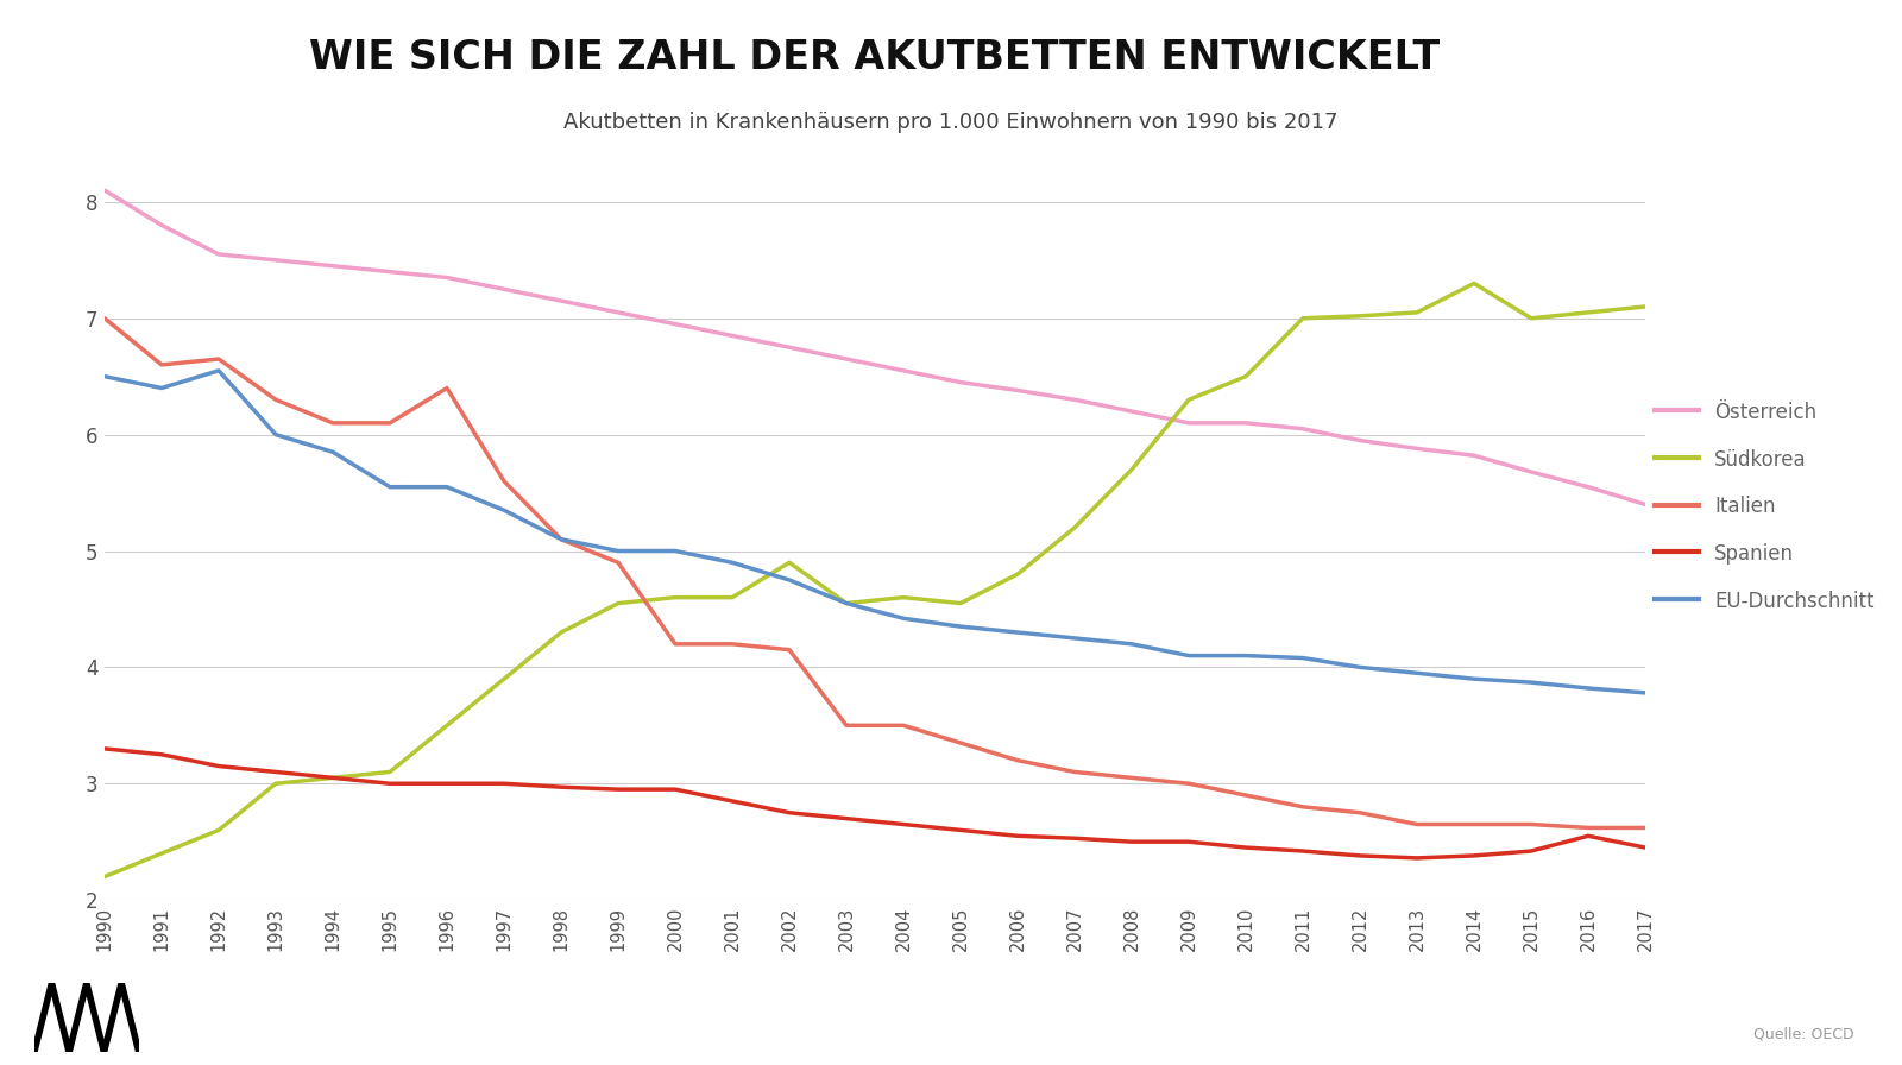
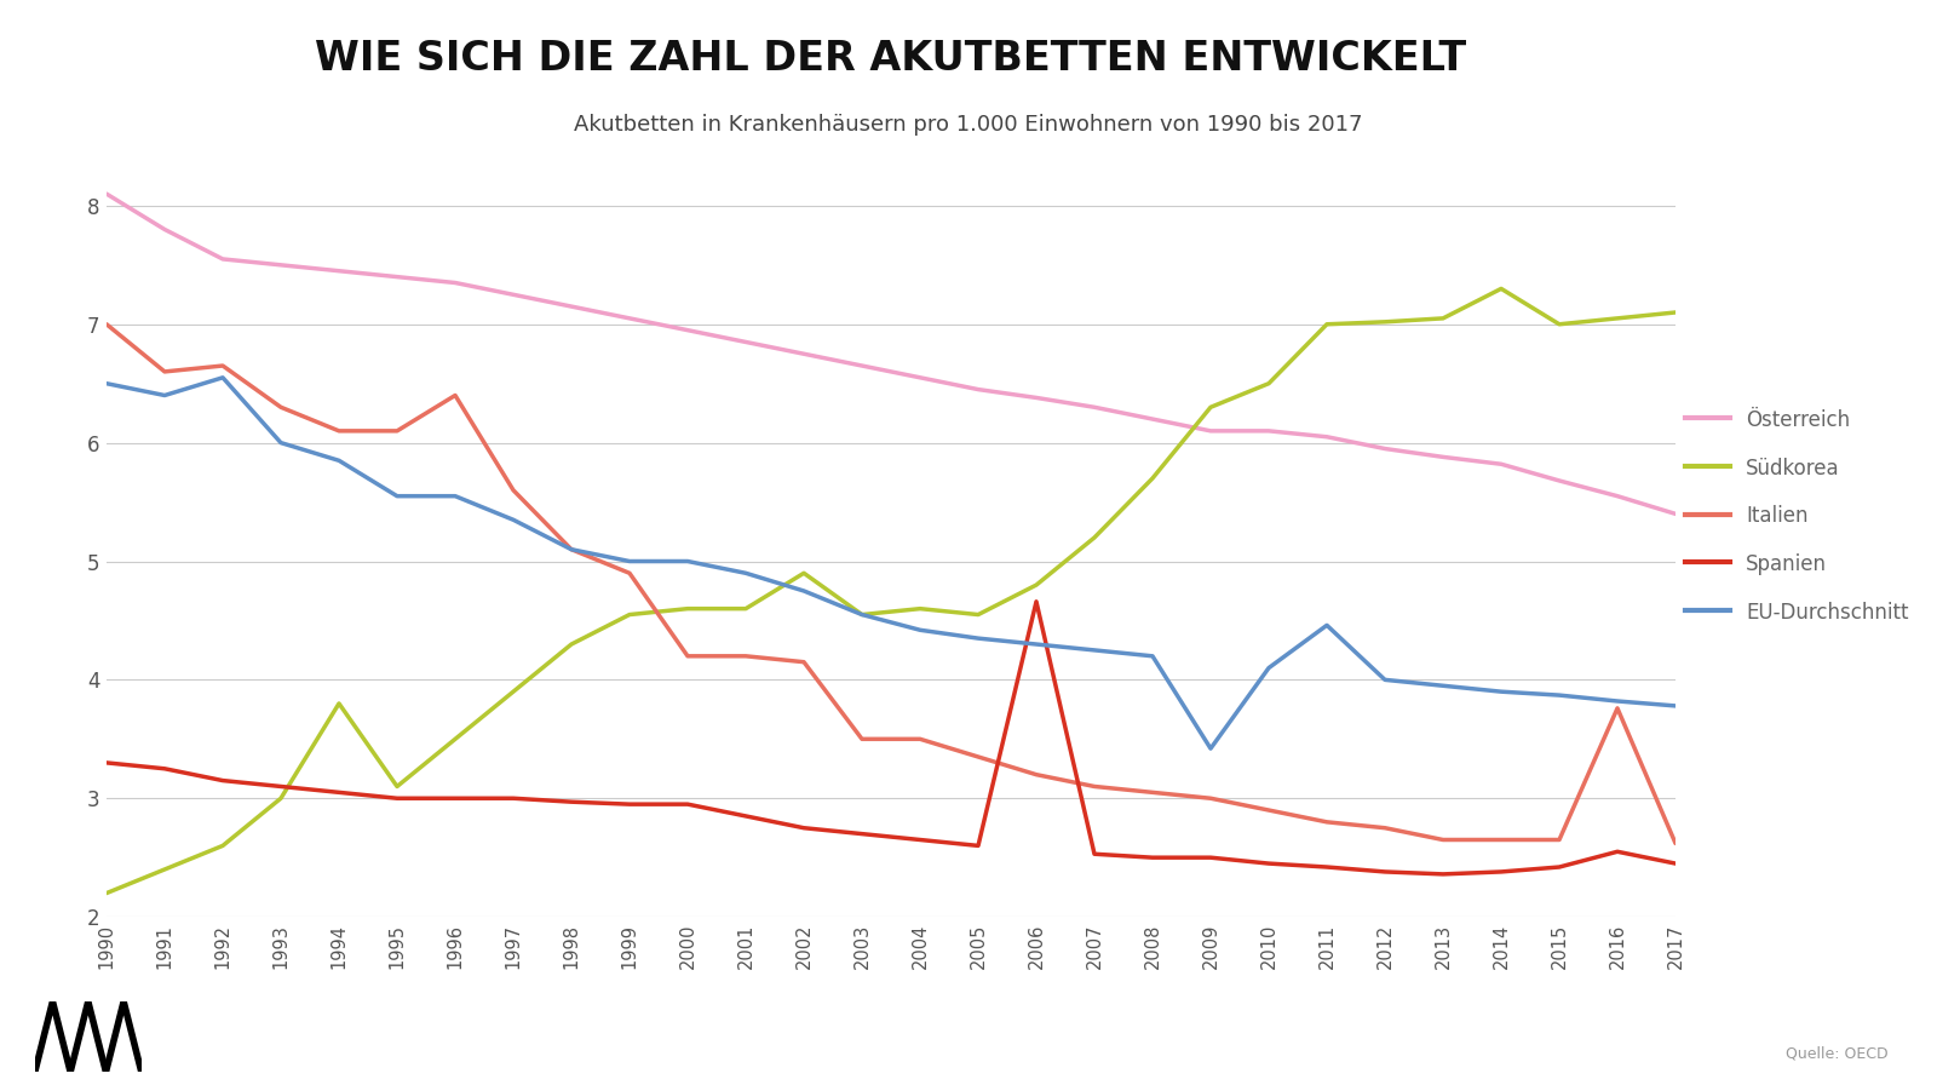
WIE SICH DIE ZAHL DER AKUTBETTEN ENTWICKELT/Südkorea/1994: 3.05 -> 3.80
WIE SICH DIE ZAHL DER AKUTBETTEN ENTWICKELT/Spanien/2006: 2.55 -> 4.66
WIE SICH DIE ZAHL DER AKUTBETTEN ENTWICKELT/EU-Durchschnitt/2009: 4.10 -> 3.42
WIE SICH DIE ZAHL DER AKUTBETTEN ENTWICKELT/EU-Durchschnitt/2011: 4.08 -> 4.46
WIE SICH DIE ZAHL DER AKUTBETTEN ENTWICKELT/Italien/2016: 2.62 -> 3.76
